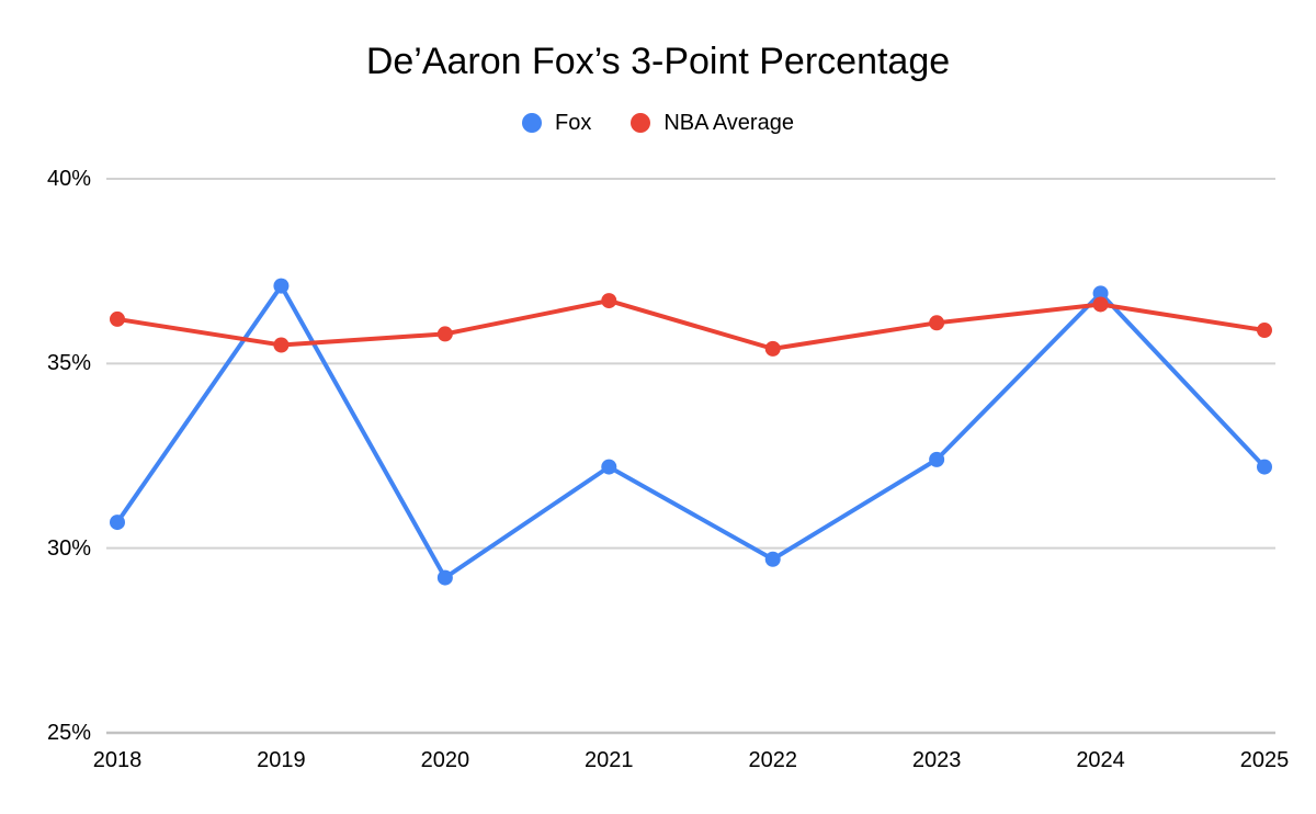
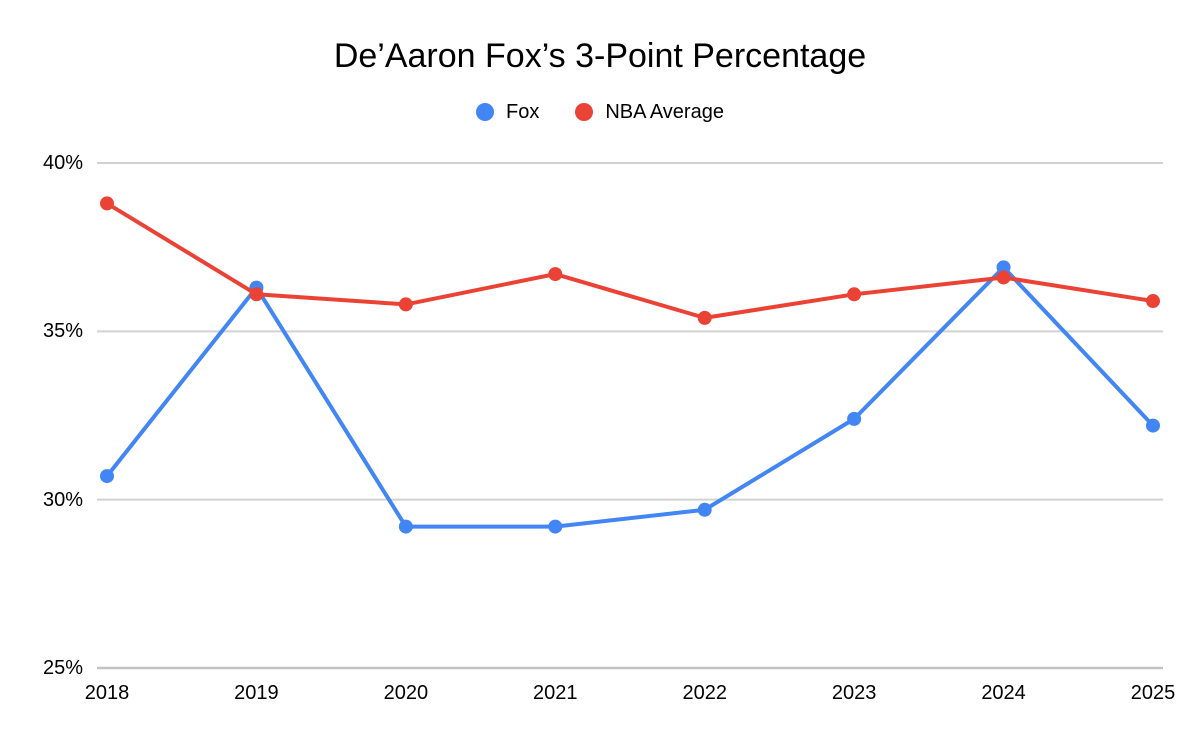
NBA Average/2018: 36.2% -> 38.8%
Fox/2019: 37.1% -> 36.3%
NBA Average/2019: 35.5% -> 36.1%
Fox/2021: 32.2% -> 29.2%
